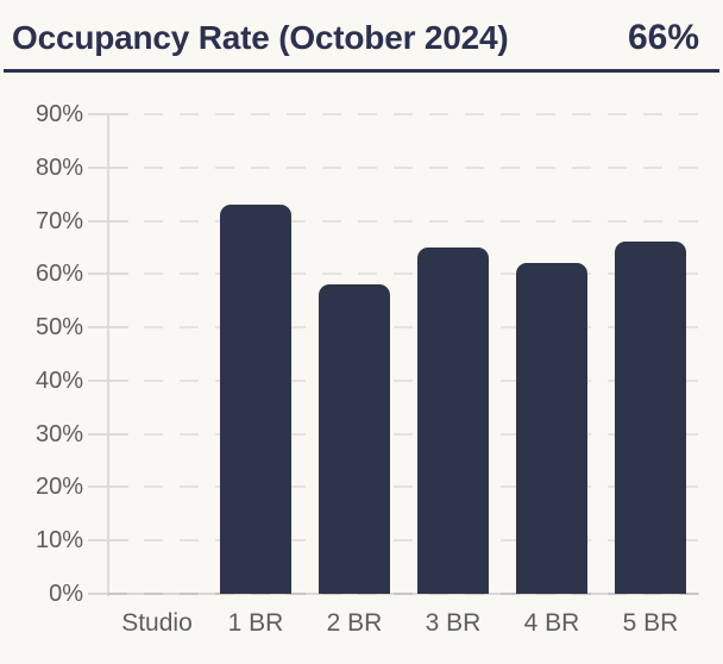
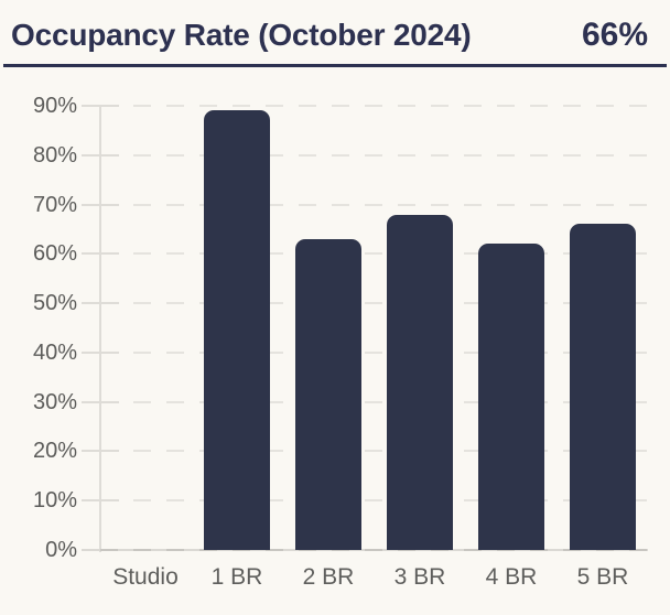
1 BR: 73% -> 89%
2 BR: 58% -> 63%
3 BR: 65% -> 68%
